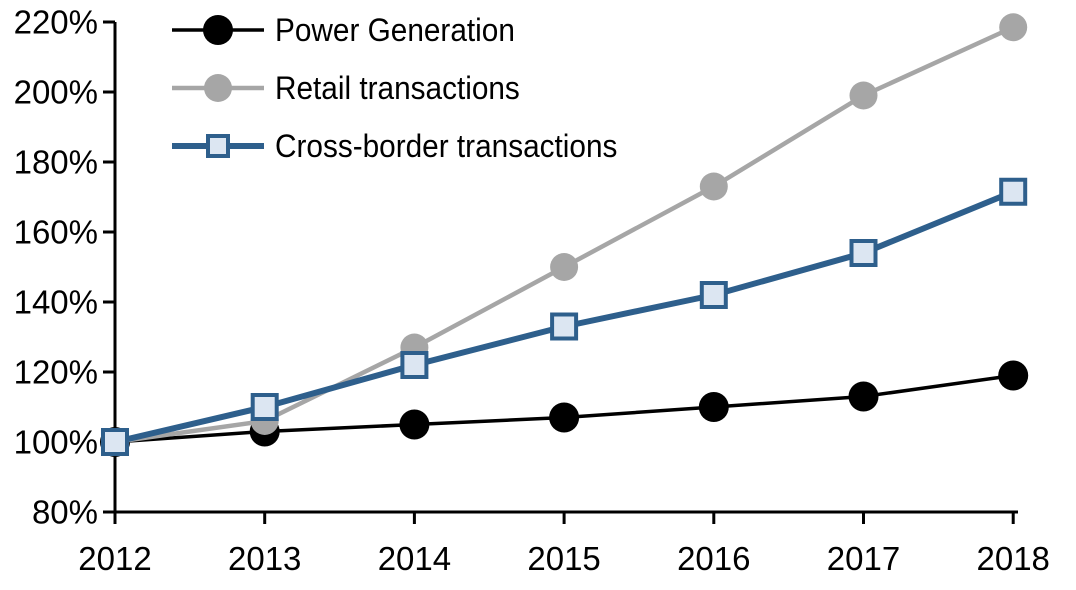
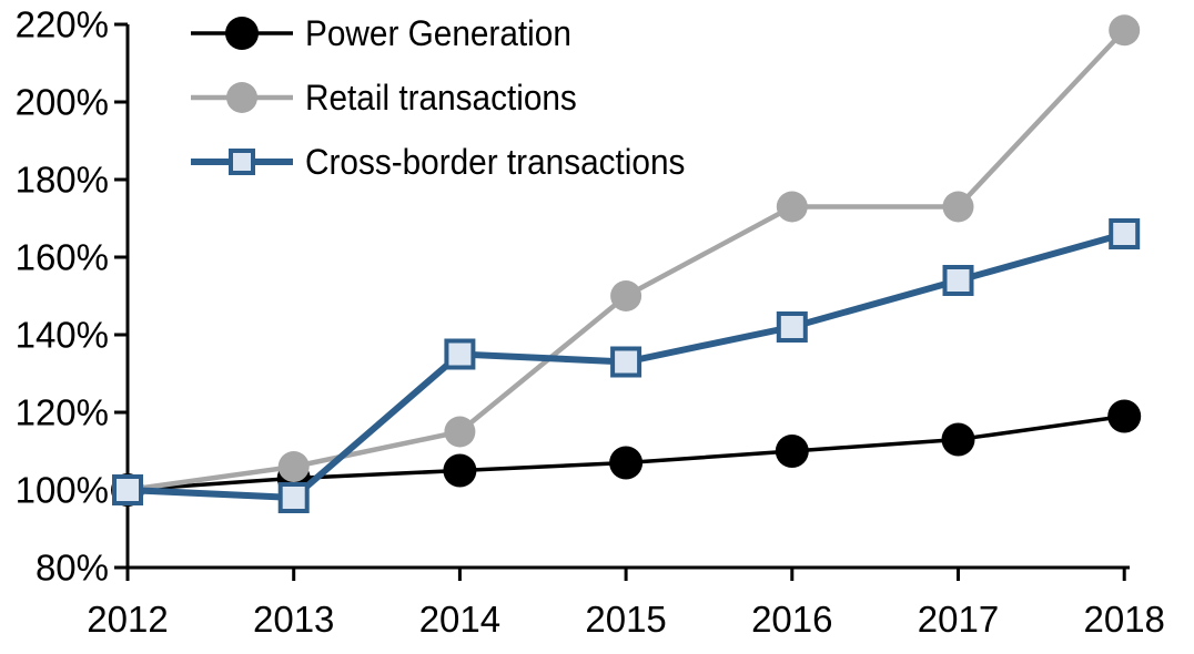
Cross-border transactions/2013: 110% -> 98%
Retail transactions/2014: 127% -> 115%
Cross-border transactions/2014: 122% -> 135%
Retail transactions/2017: 199% -> 173%
Cross-border transactions/2018: 172% -> 166%
